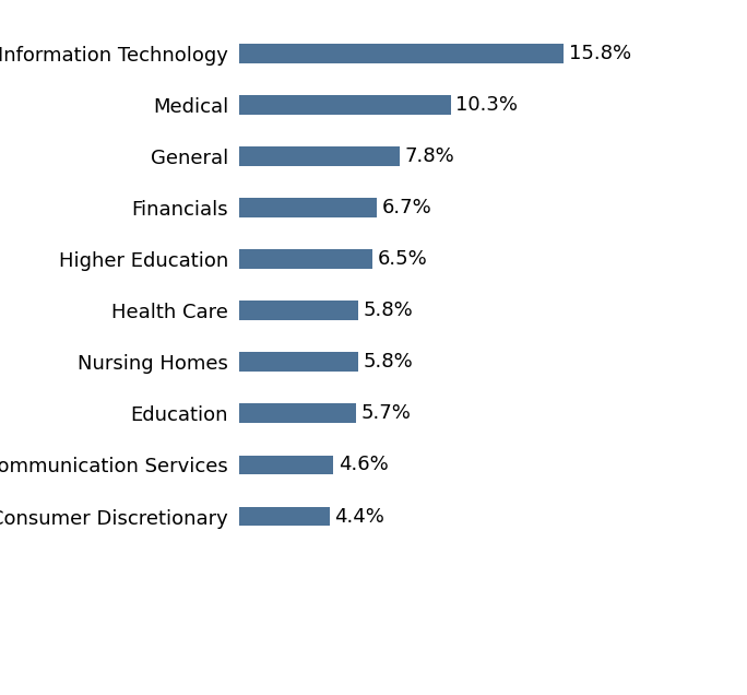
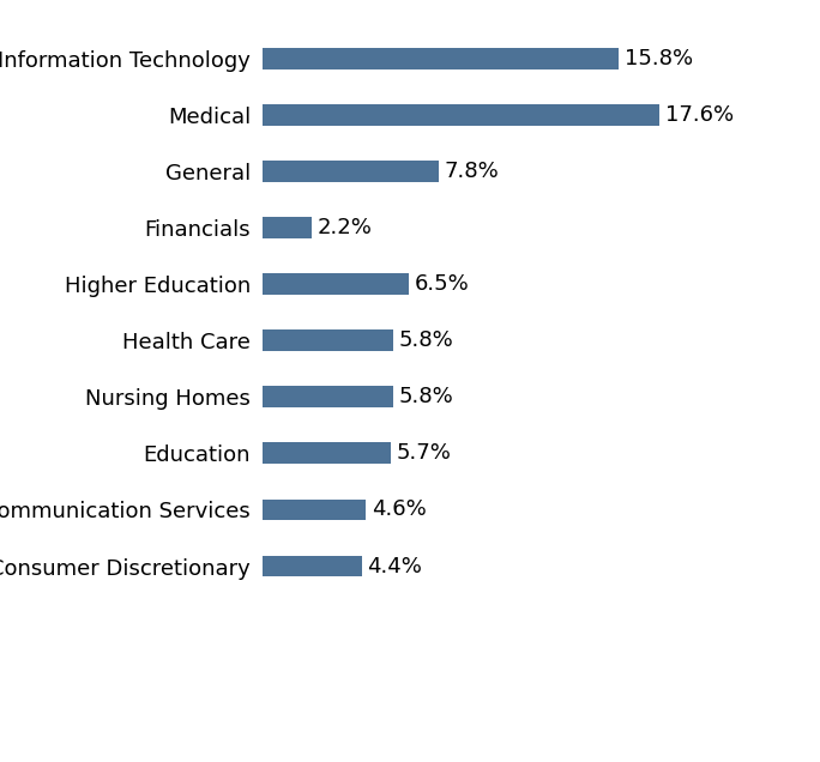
Medical: 10.3% -> 17.6%
Financials: 6.7% -> 2.2%
